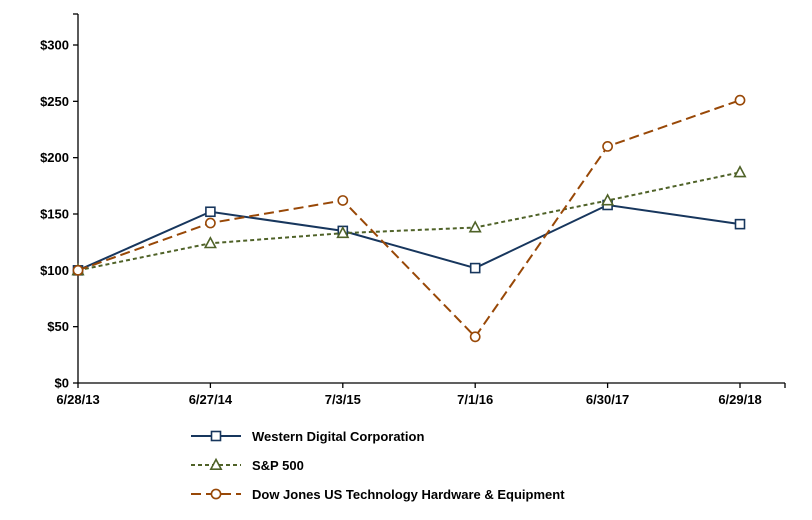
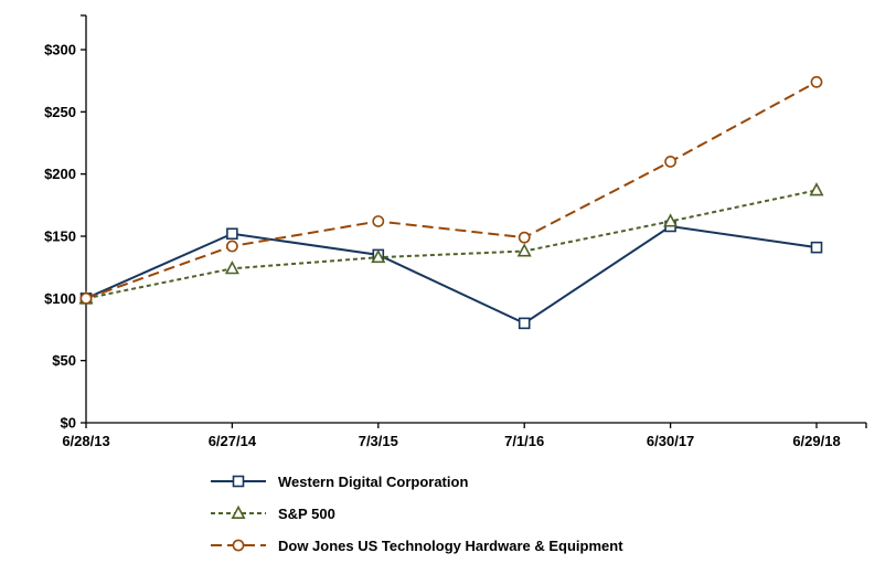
Western Digital Corporation/7/1/16: $102 -> $80
Dow Jones US Technology Hardware & Equipment/7/1/16: $41 -> $149
Dow Jones US Technology Hardware & Equipment/6/29/18: $251 -> $274
